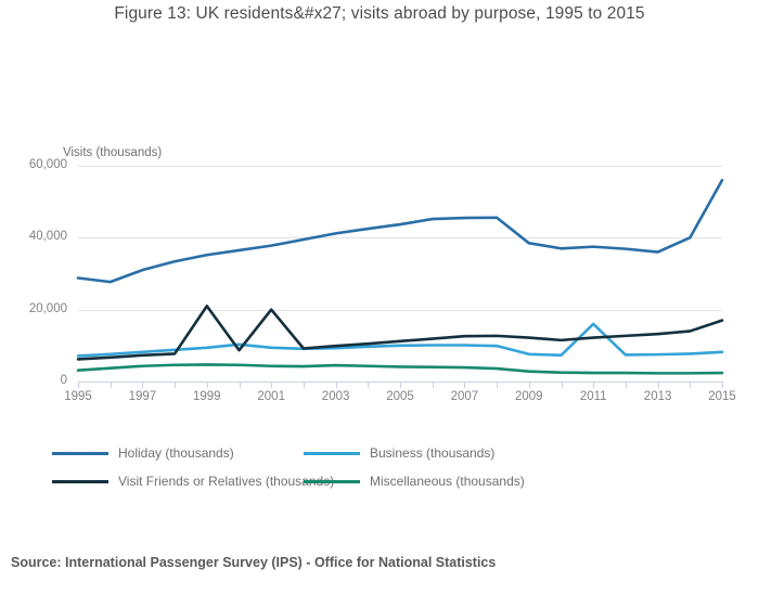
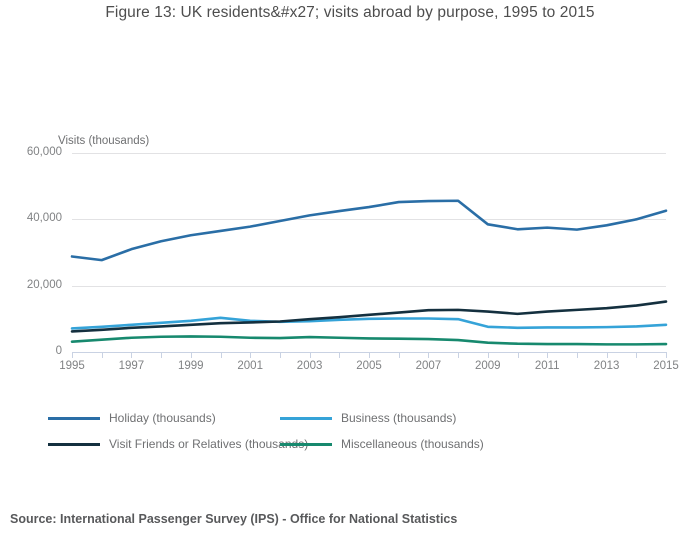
Visit Friends or Relatives (thousands)/1999: 21000 -> 8000
Visit Friends or Relatives (thousands)/2001: 20000 -> 9000
Business (thousands)/2011: 16000 -> 7000
Holiday (thousands)/2013: 36000 -> 38000
Holiday (thousands)/2015: 56000 -> 43000
Visit Friends or Relatives (thousands)/2015: 17000 -> 15000
